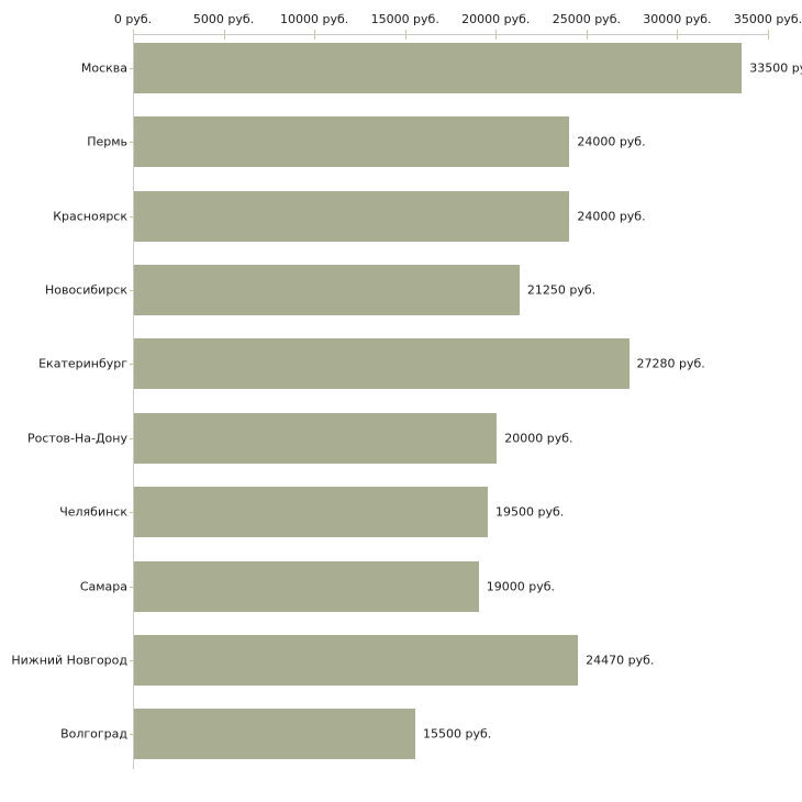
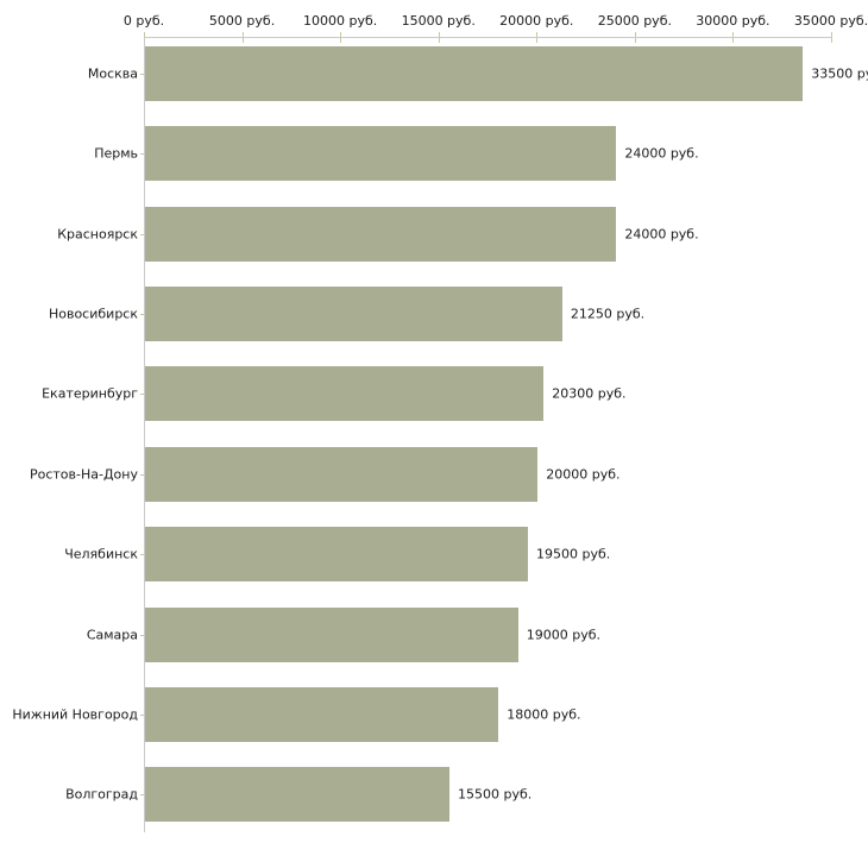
Екатеринбург: 27280 -> 20300
Нижний Новгород: 24470 -> 18000
